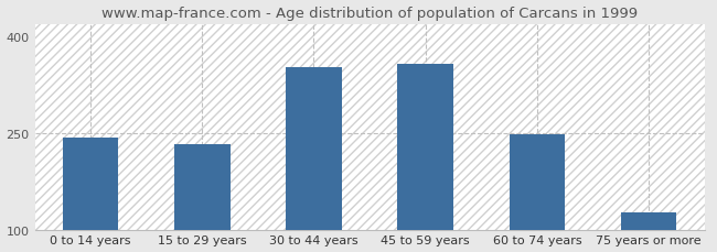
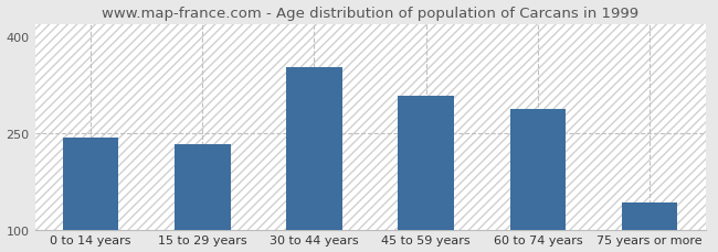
45 to 59 years: 358 -> 308
60 to 74 years: 248 -> 288
75 years or more: 126 -> 142
